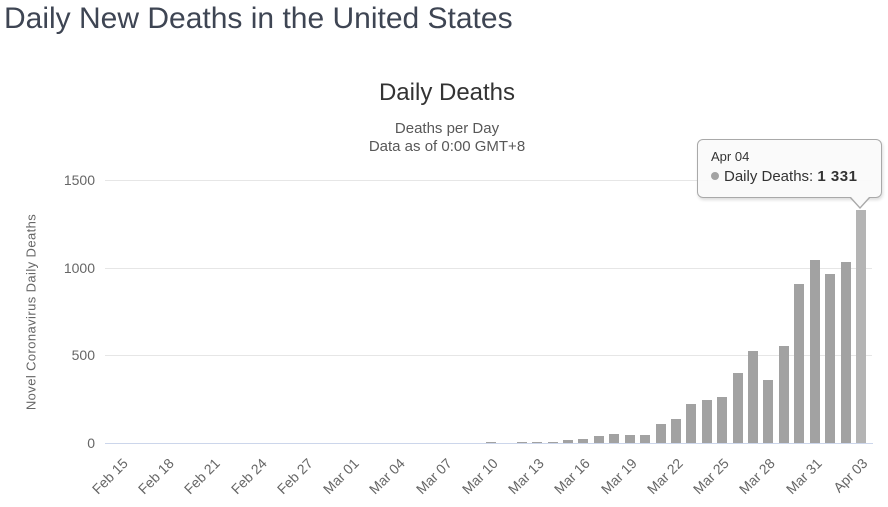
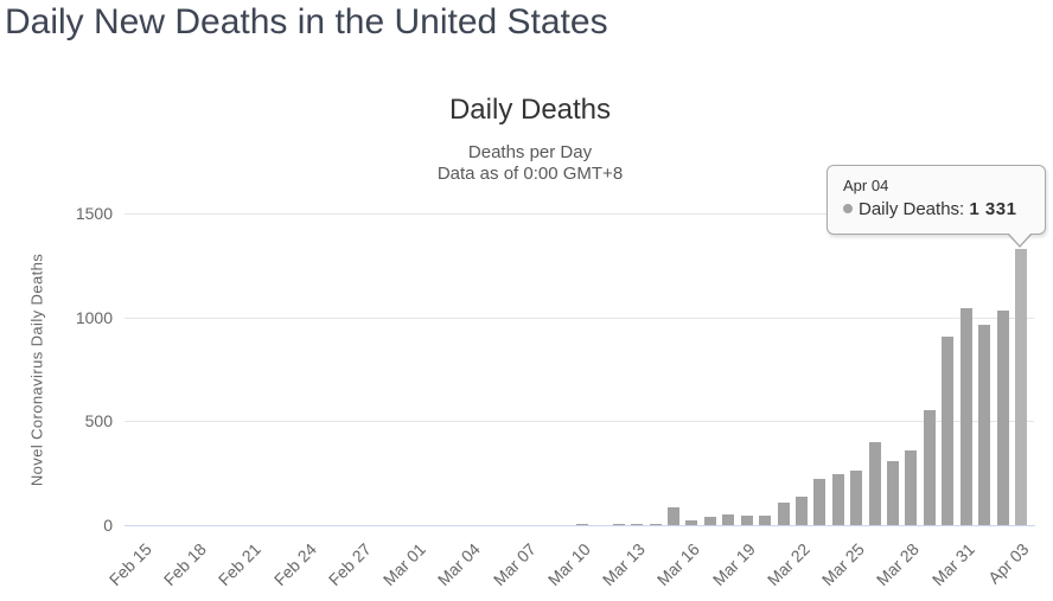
Mar 16: 20 -> 90
Mar 28: 520 -> 310
